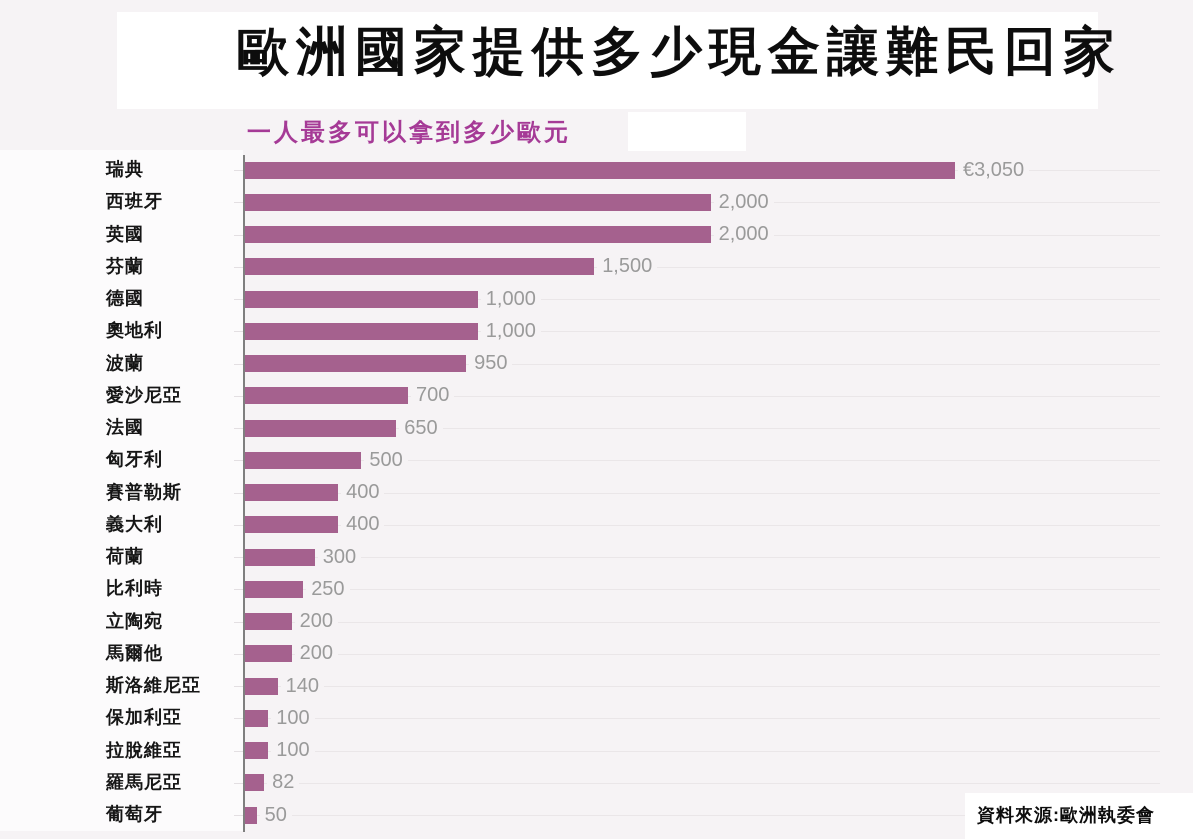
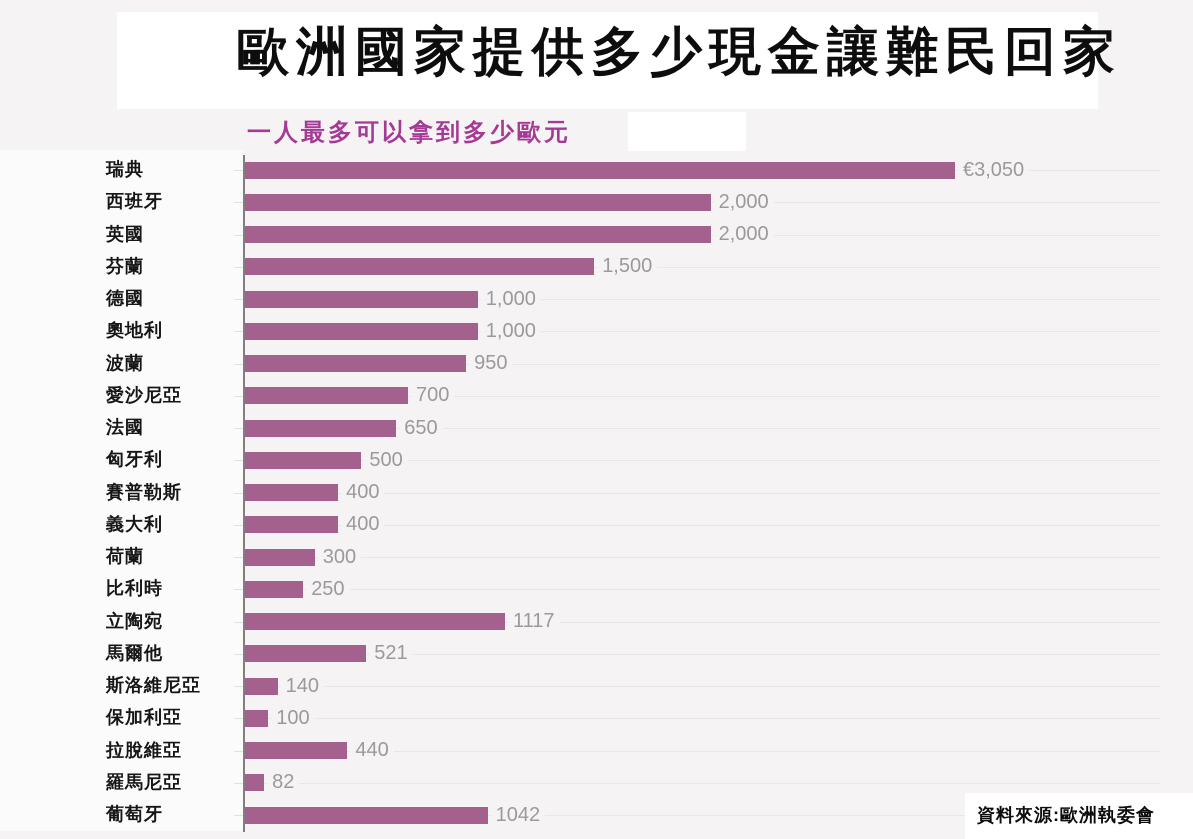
立陶宛: 200 -> 1117
馬爾他: 200 -> 521
拉脫維亞: 100 -> 440
葡萄牙: 50 -> 1042
